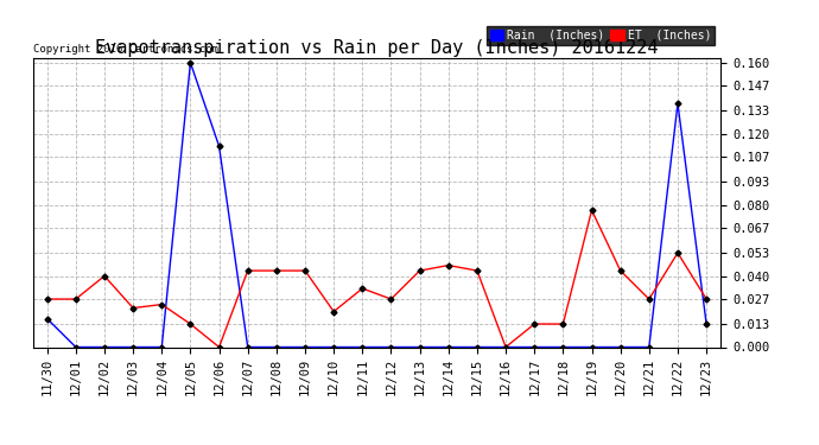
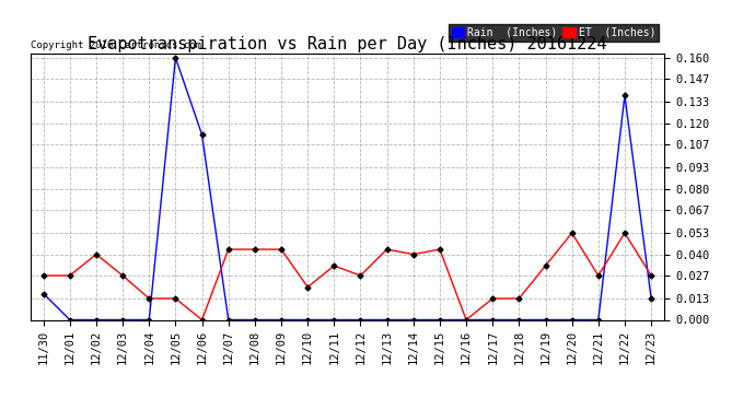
ET (Inches)/12/03: 0.022 -> 0.027
ET (Inches)/12/04: 0.024 -> 0.013
ET (Inches)/12/14: 0.046 -> 0.040
ET (Inches)/12/19: 0.077 -> 0.033
ET (Inches)/12/20: 0.043 -> 0.053
